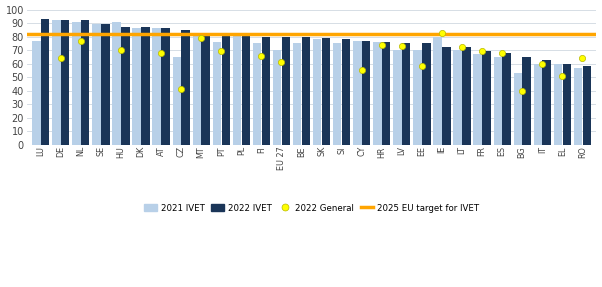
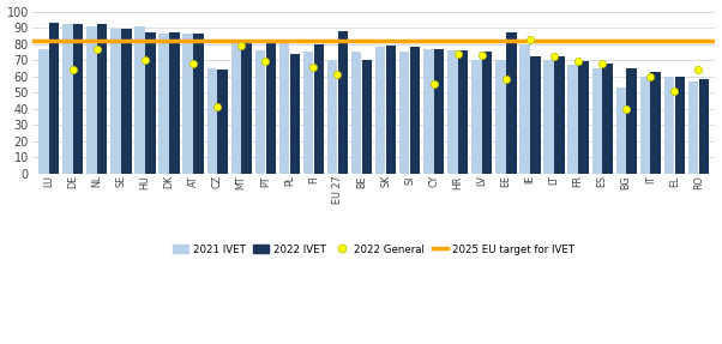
2022 IVET/CZ: 85 -> 64
2022 IVET/PL: 81 -> 74
2022 IVET/EU 27: 80 -> 88
2022 IVET/BE: 80 -> 70
2022 IVET/EE: 75 -> 87
